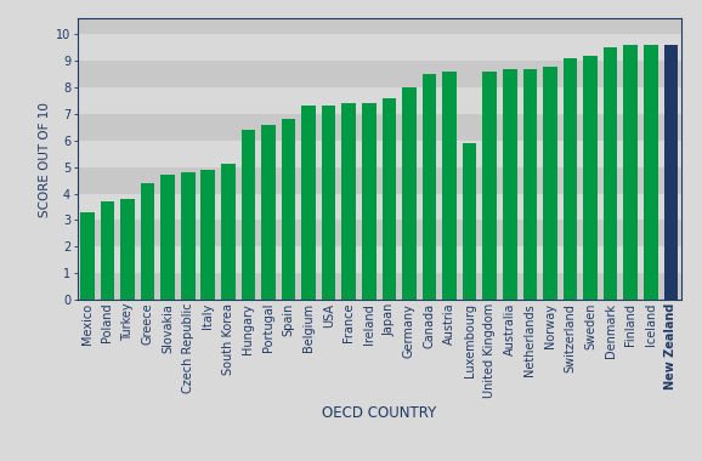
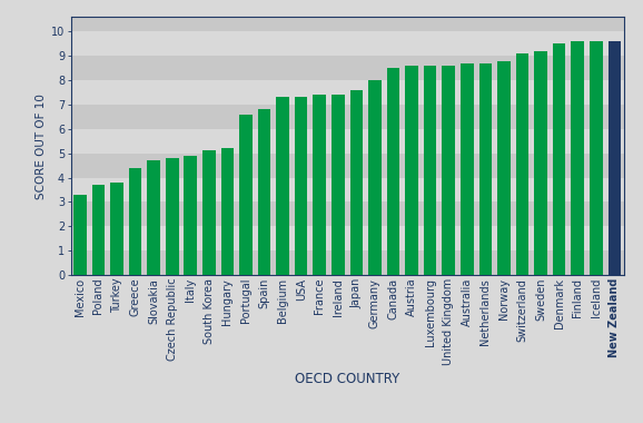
Hungary: 6.4 -> 5.2
Luxembourg: 5.9 -> 8.6
